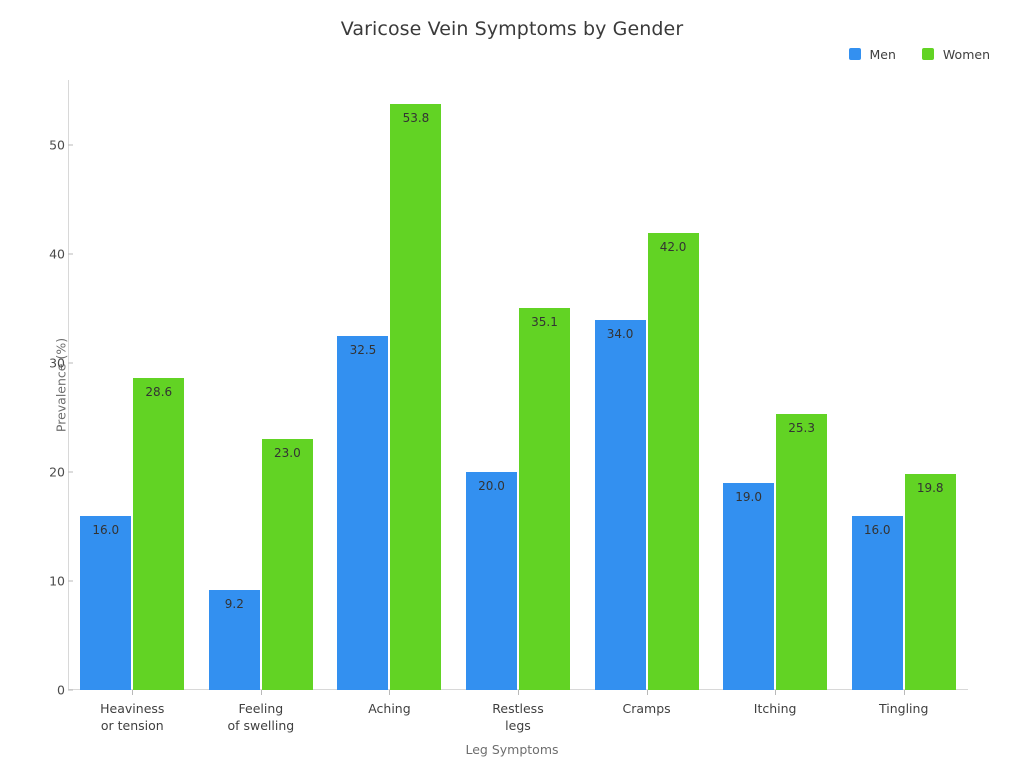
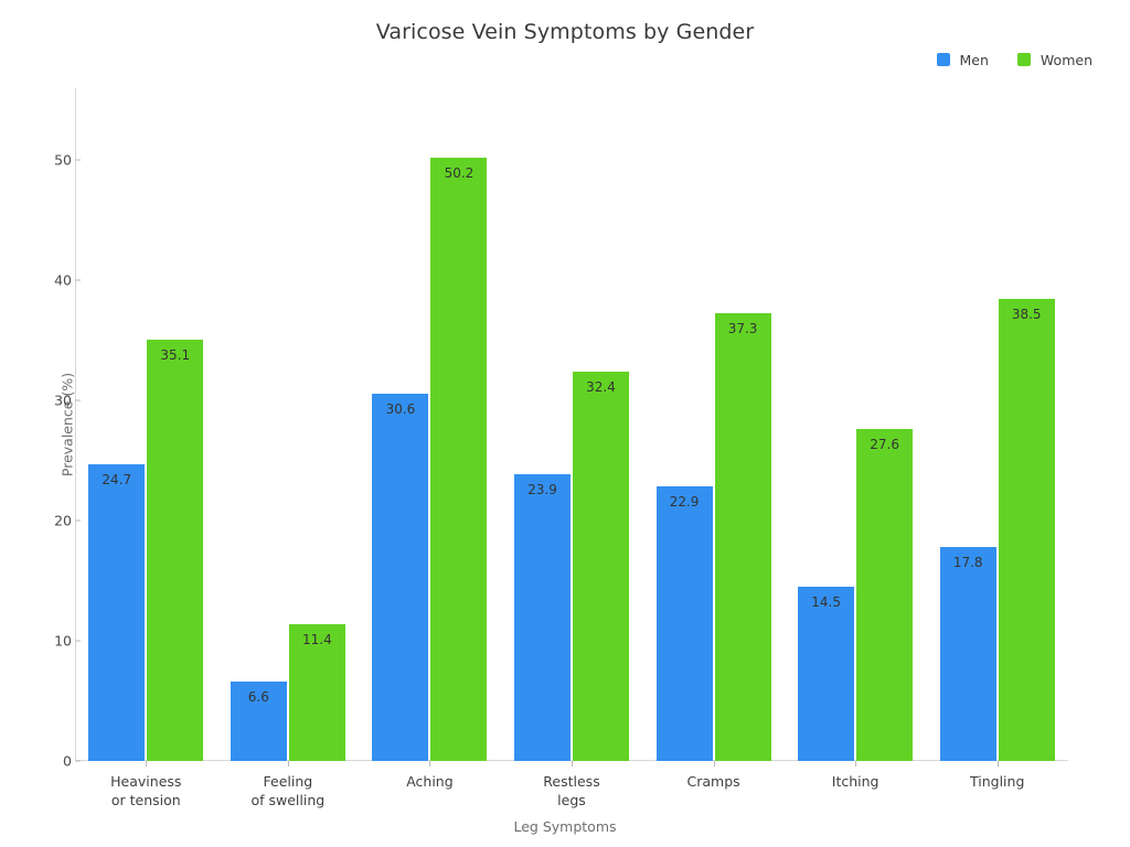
Men/Heaviness or tension: 16.0 -> 24.7
Women/Heaviness or tension: 28.6 -> 35.1
Men/Feeling of swelling: 9.2 -> 6.6
Women/Feeling of swelling: 23.0 -> 11.4
Men/Aching: 32.5 -> 30.6
Women/Aching: 53.8 -> 50.2
Men/Restless legs: 20.0 -> 23.9
Women/Restless legs: 35.1 -> 32.4
Men/Cramps: 34.0 -> 22.9
Women/Cramps: 42.0 -> 37.3
Men/Itching: 19.0 -> 14.5
Women/Itching: 25.3 -> 27.6
Men/Tingling: 16.0 -> 17.8
Women/Tingling: 19.8 -> 38.5
